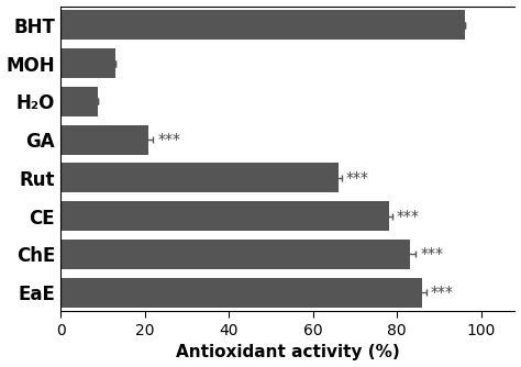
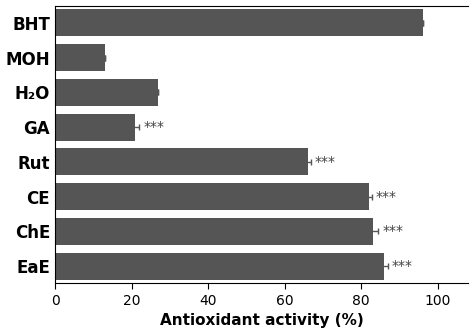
H₂O: 9 -> 27
CE: 78 -> 82
